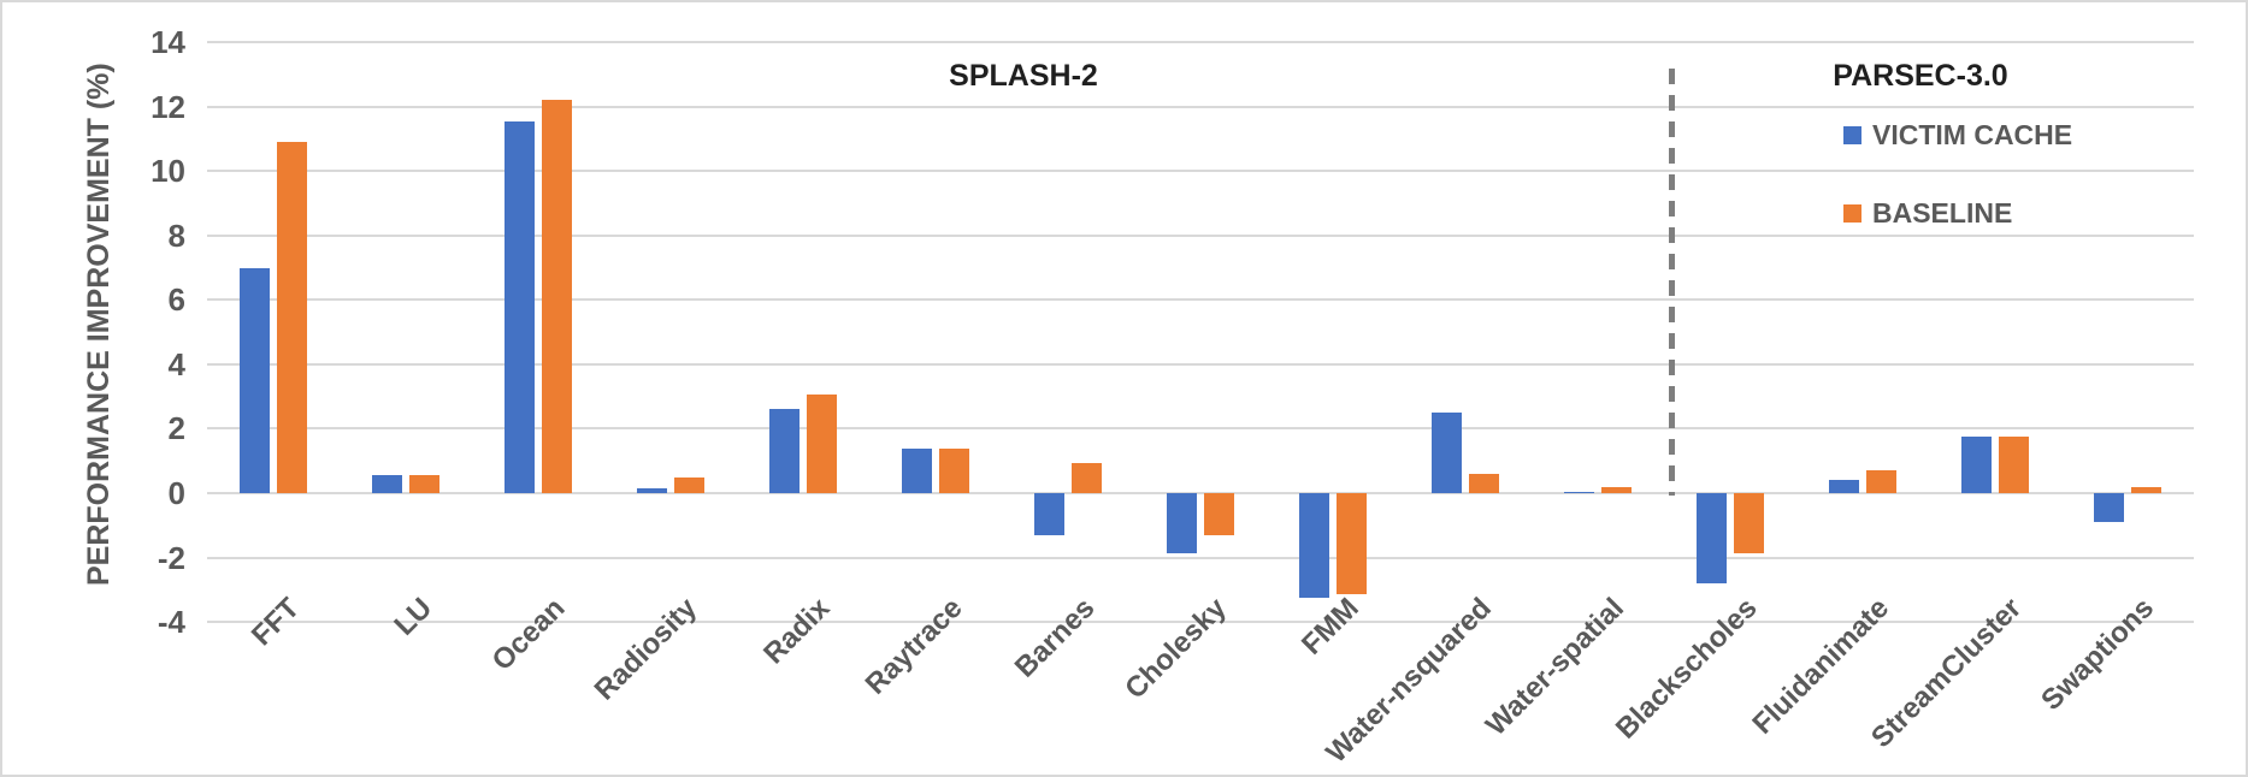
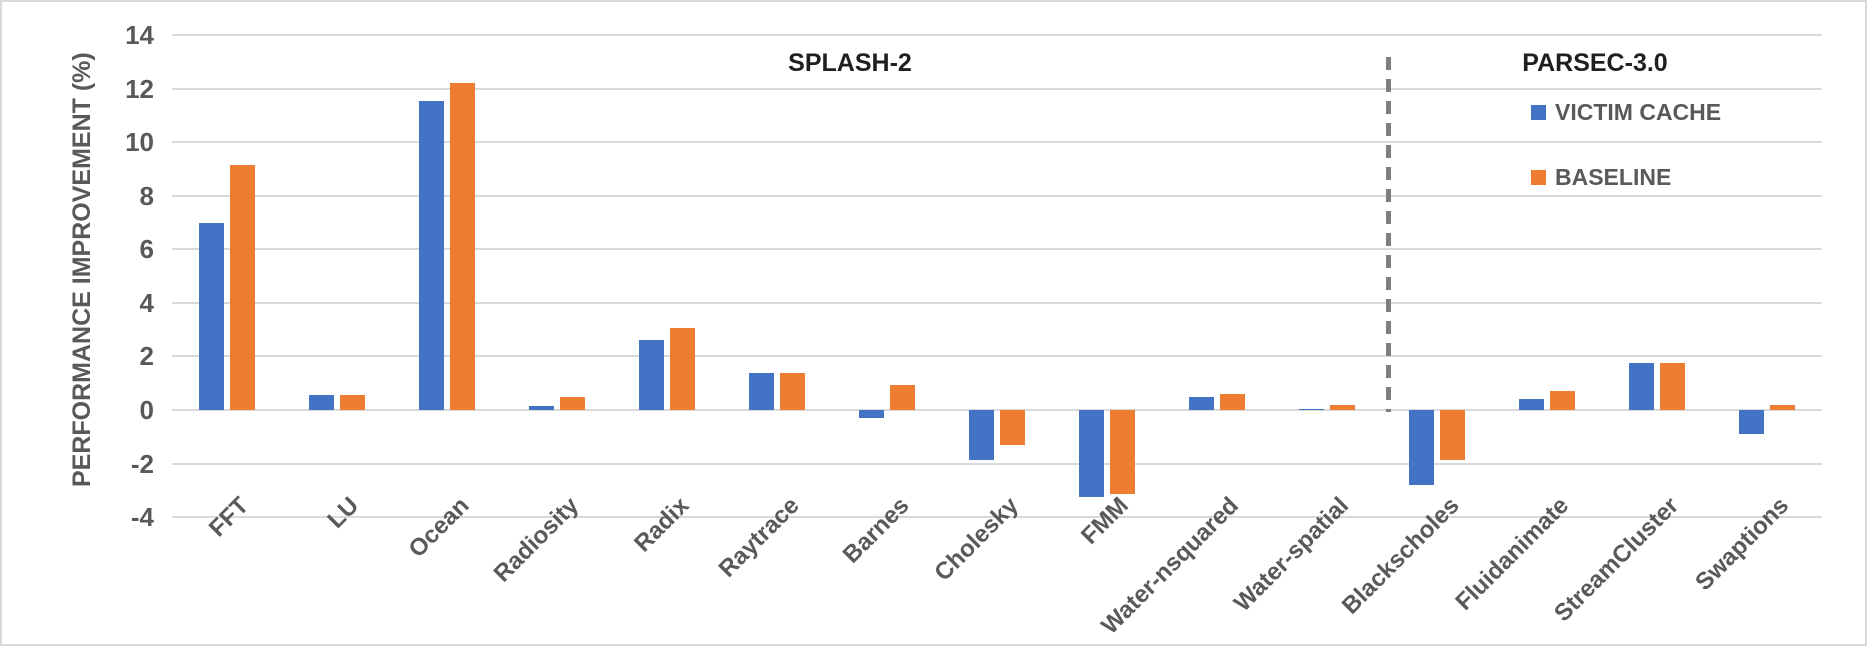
BASELINE/FFT: 10.9 -> 9.2
VICTIM CACHE/Barnes: -1.3 -> -0.3
VICTIM CACHE/Water-nsquared: 2.5 -> 0.5
